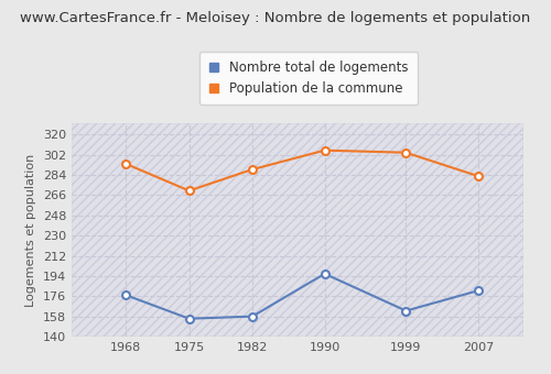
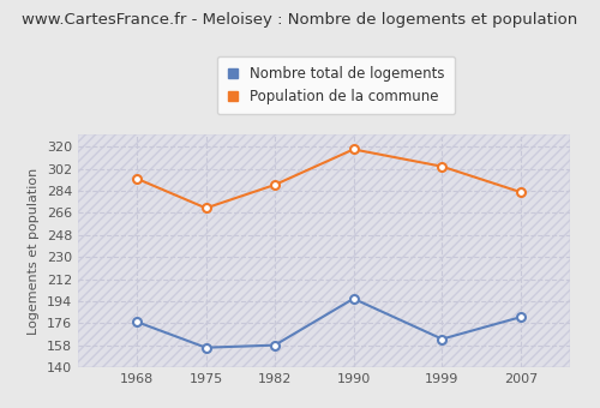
Population de la commune/1990: 306 -> 318
